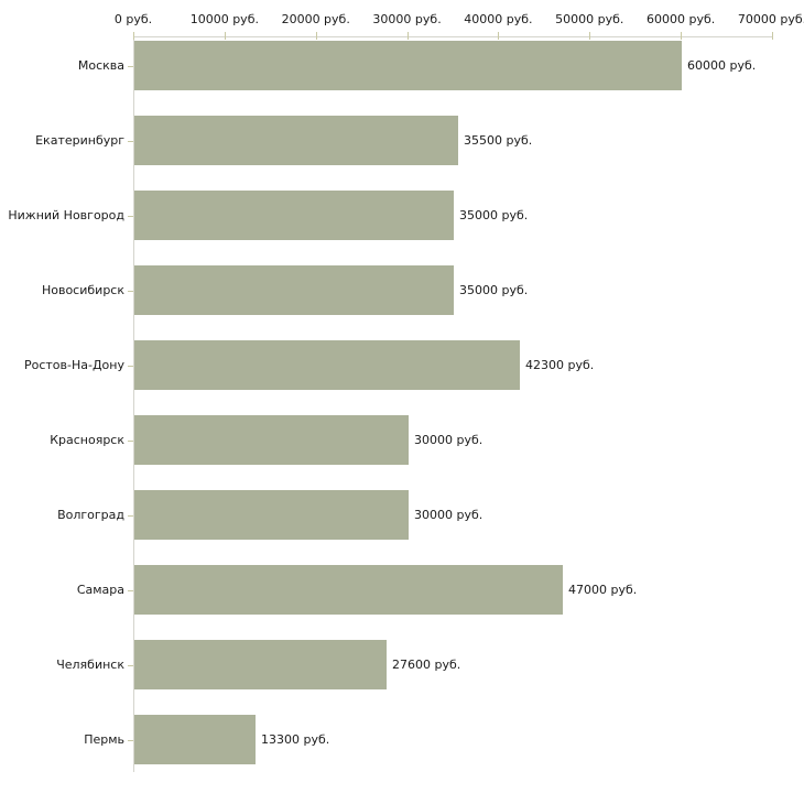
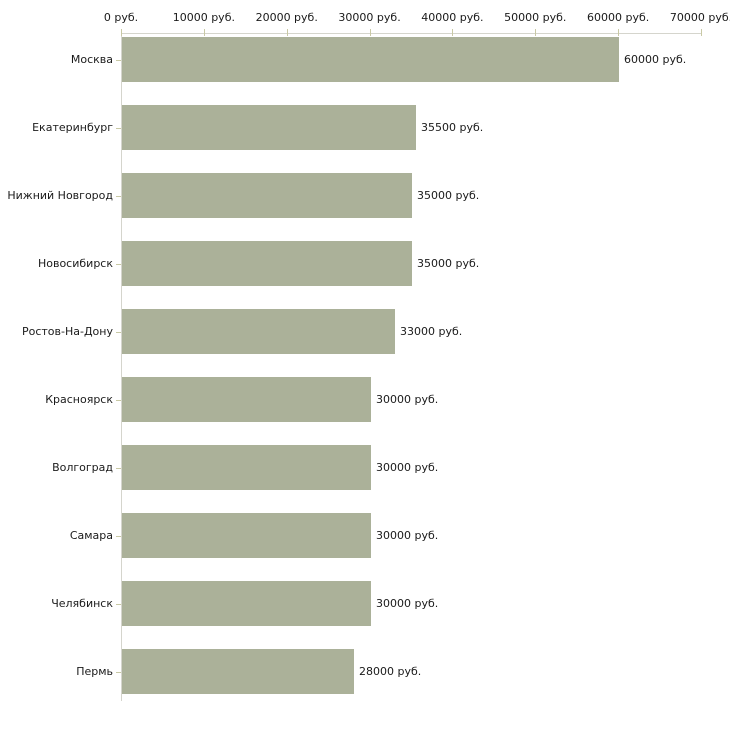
Ростов-На-Дону: 42300 -> 33000
Самара: 47000 -> 30000
Челябинск: 27600 -> 30000
Пермь: 13300 -> 28000
